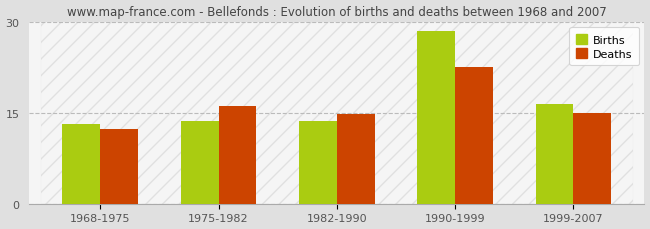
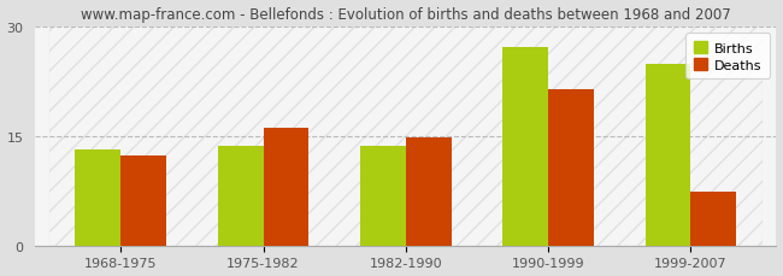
Births/1990-1999: 28.5 -> 27.2
Deaths/1990-1999: 22.5 -> 21.4
Births/1999-2007: 16.5 -> 24.8
Deaths/1999-2007: 15.0 -> 7.4
